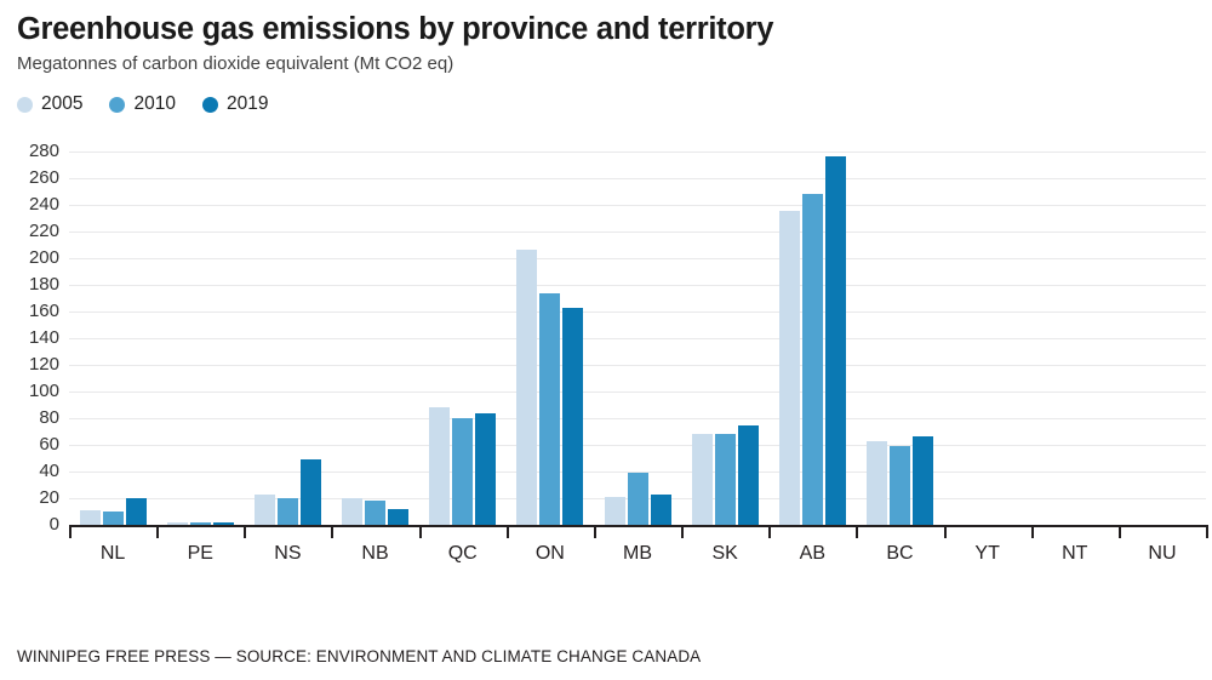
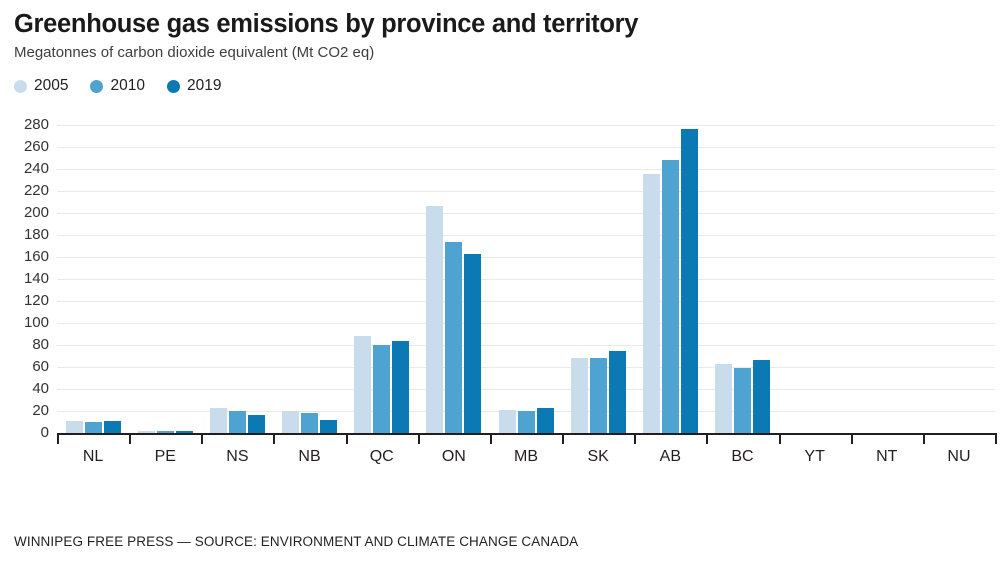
2019/NL: 20 -> 11
2019/NS: 49 -> 16
2010/MB: 39 -> 20
